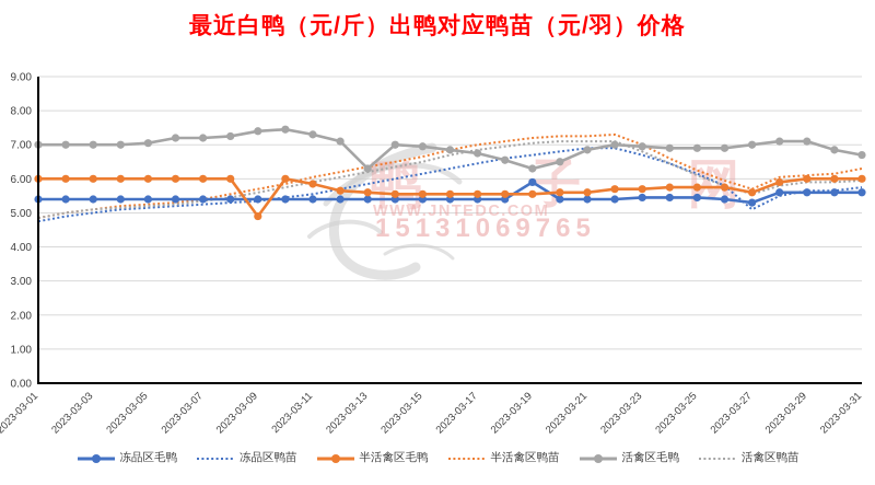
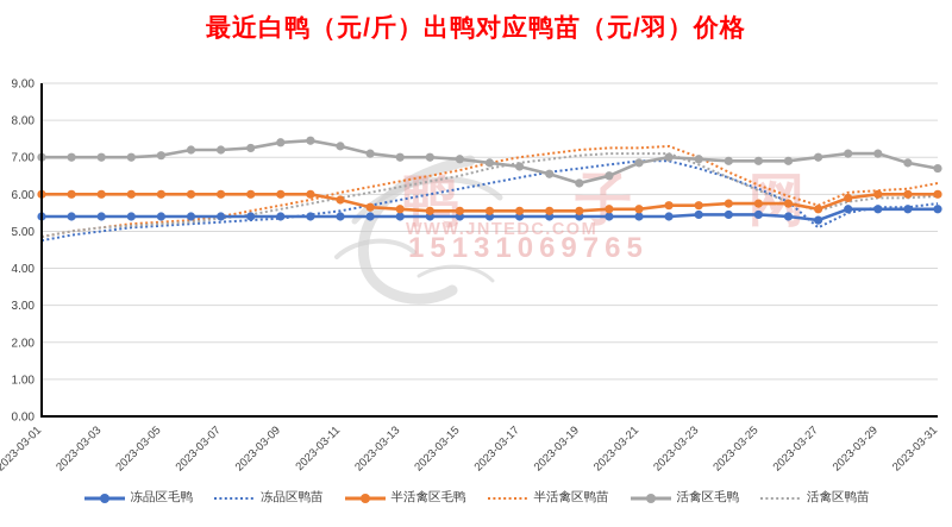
半活禽区毛鸭/2023-03-09: 4.9 -> 6.0
活禽区毛鸭/2023-03-13: 6.3 -> 7.0
冻品区毛鸭/2023-03-19: 5.9 -> 5.4
